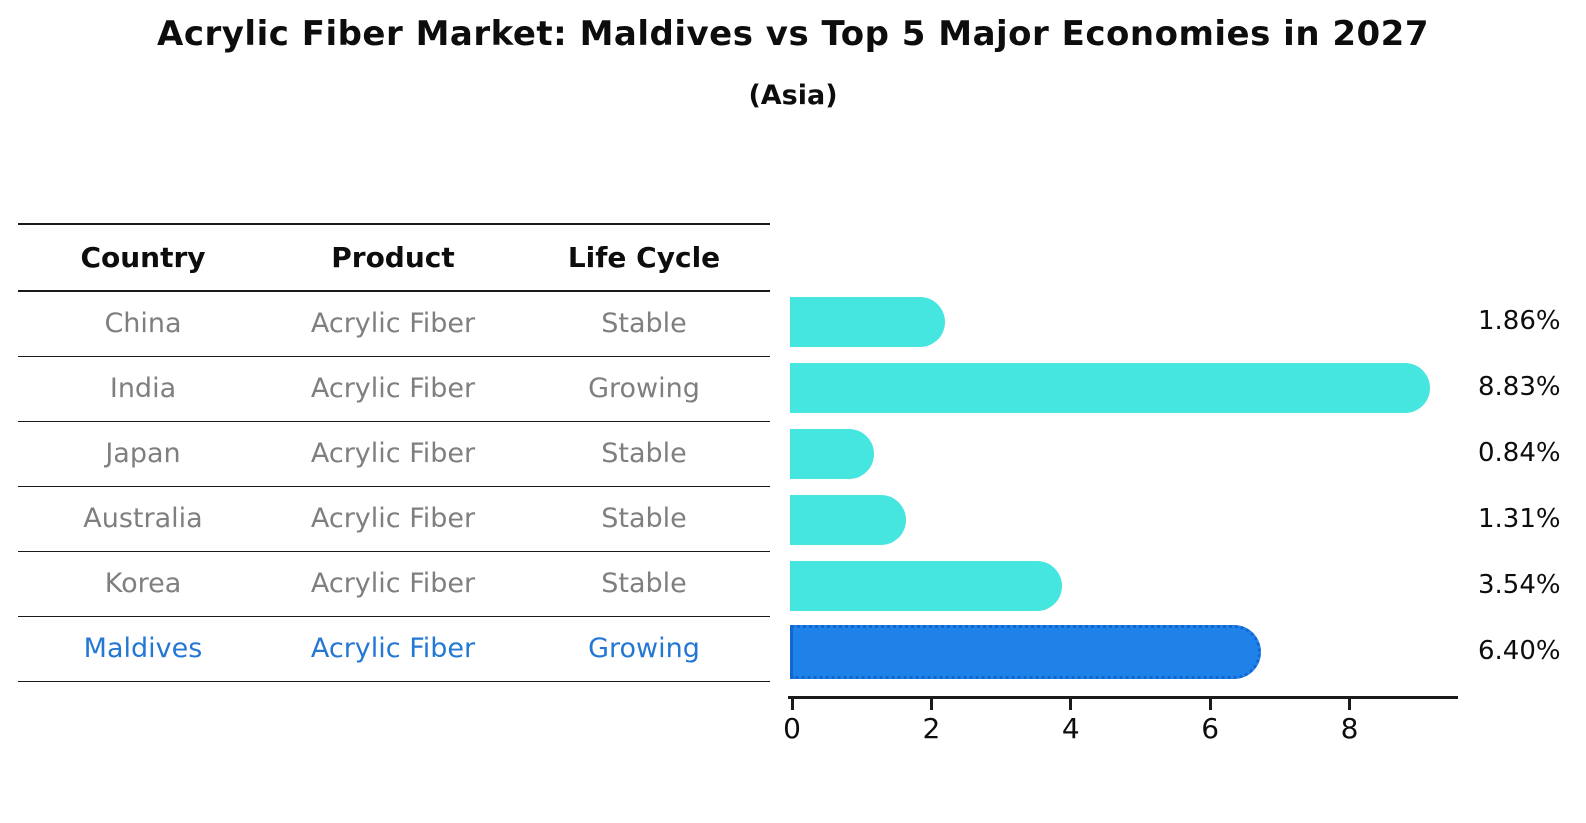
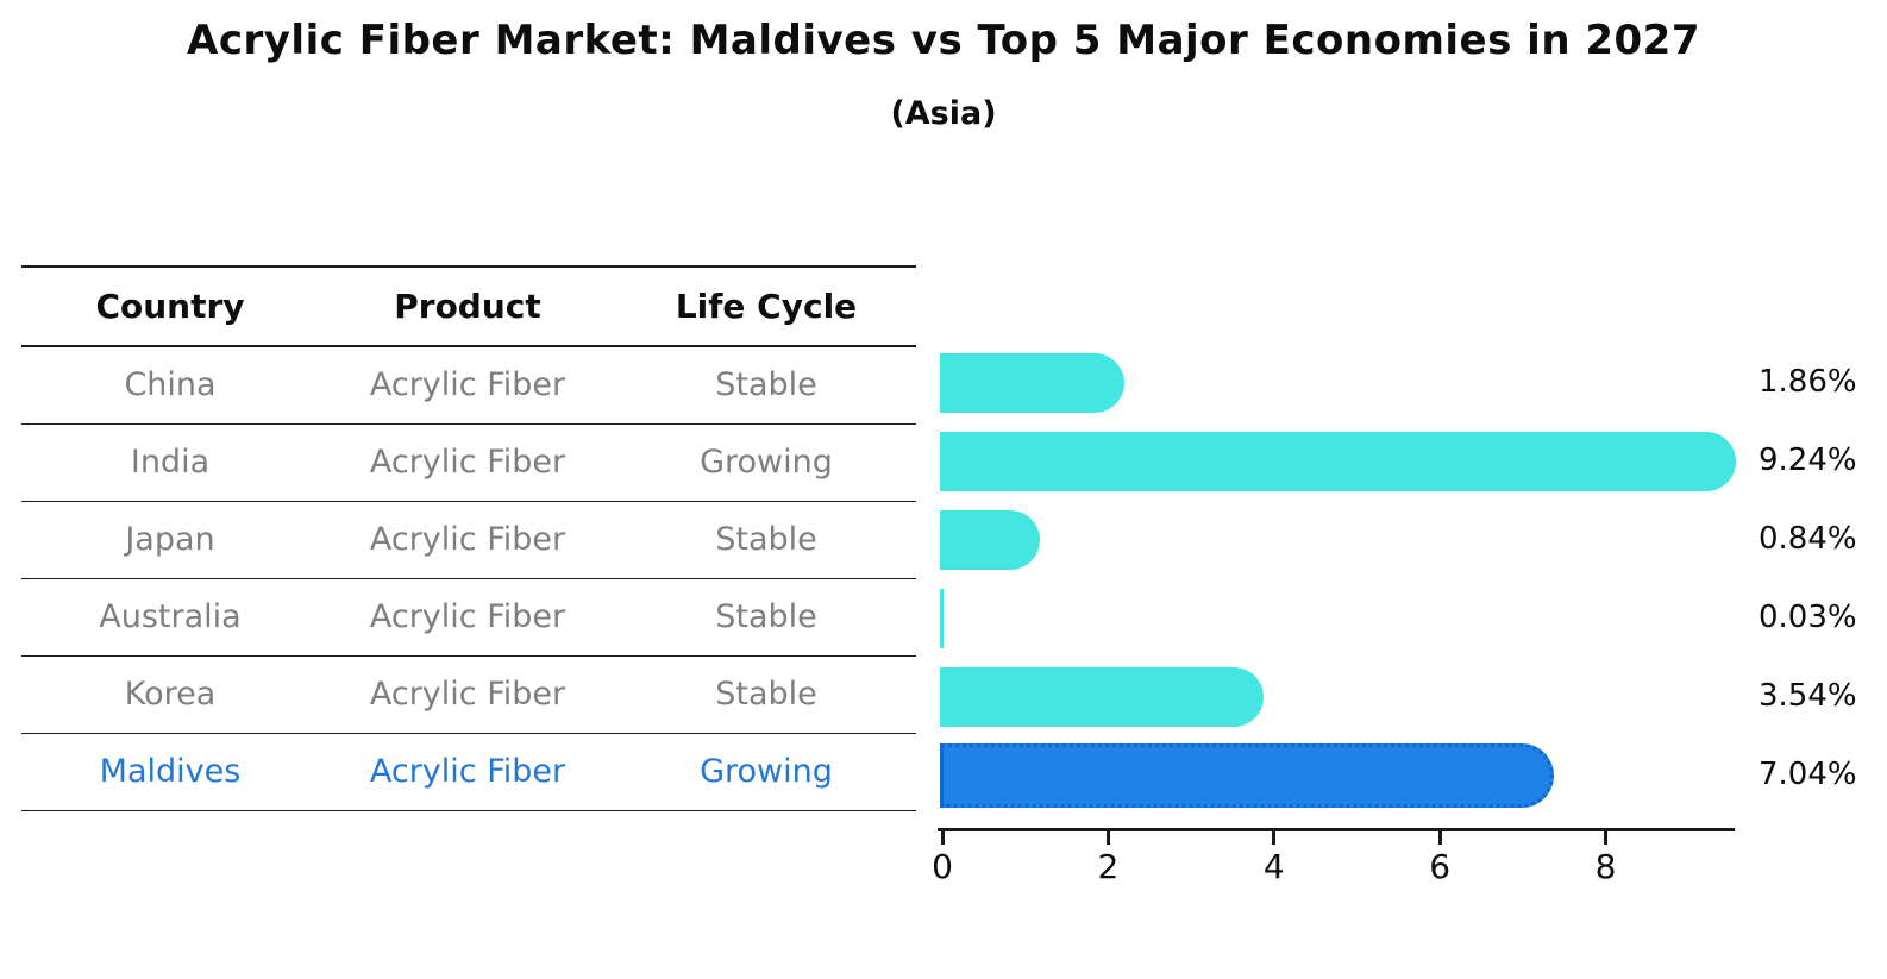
India: 8.83% -> 9.24%
Australia: 1.31% -> 0.03%
Maldives: 6.40% -> 7.04%
